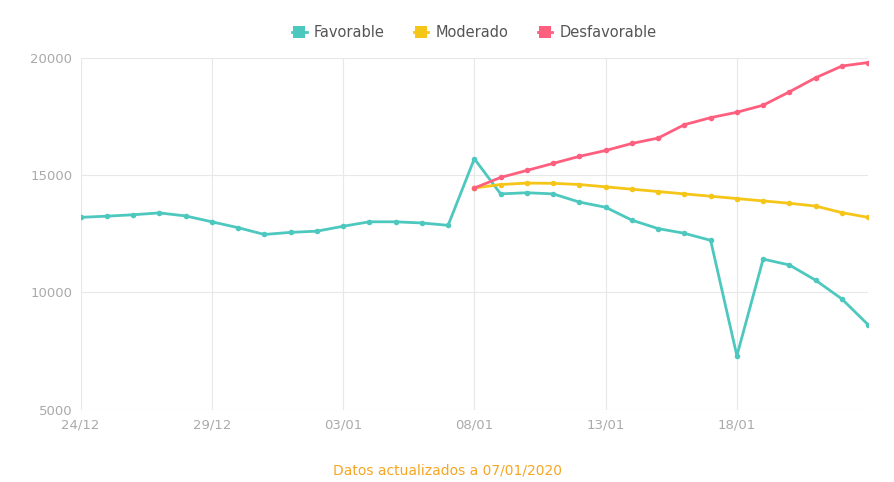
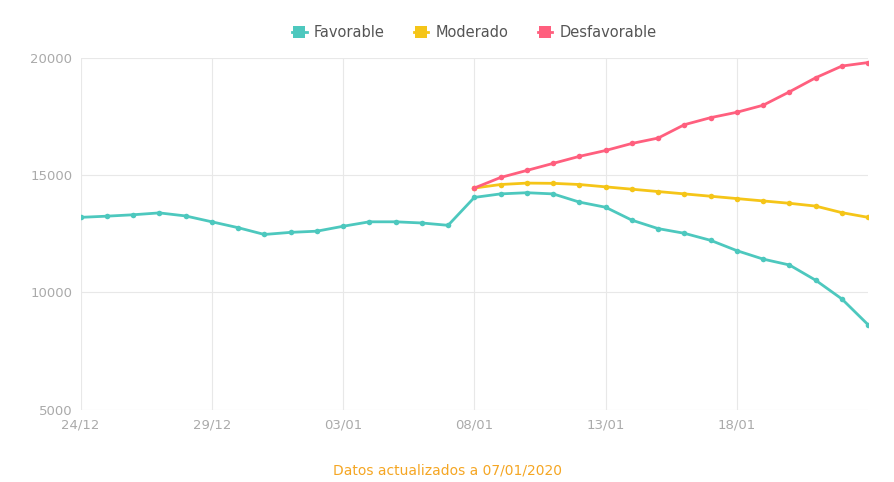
Favorable/08/01: 15700 -> 14050
Favorable/18/01: 7300 -> 11780
